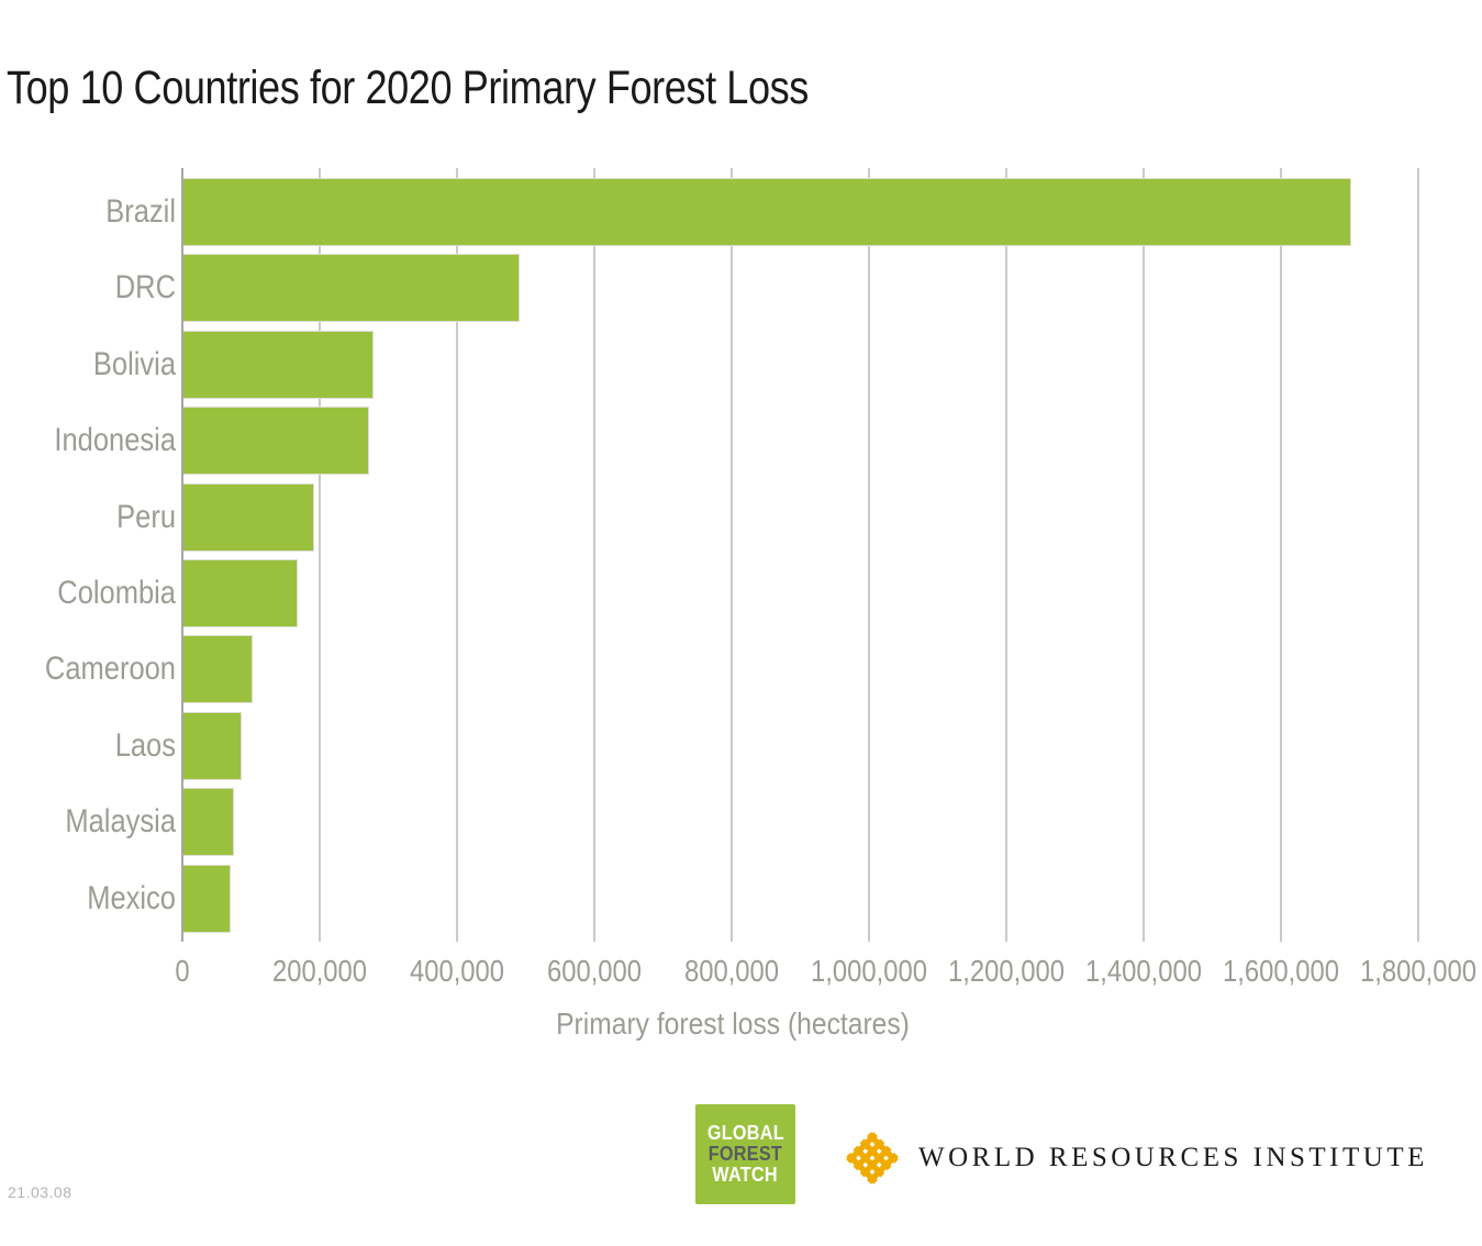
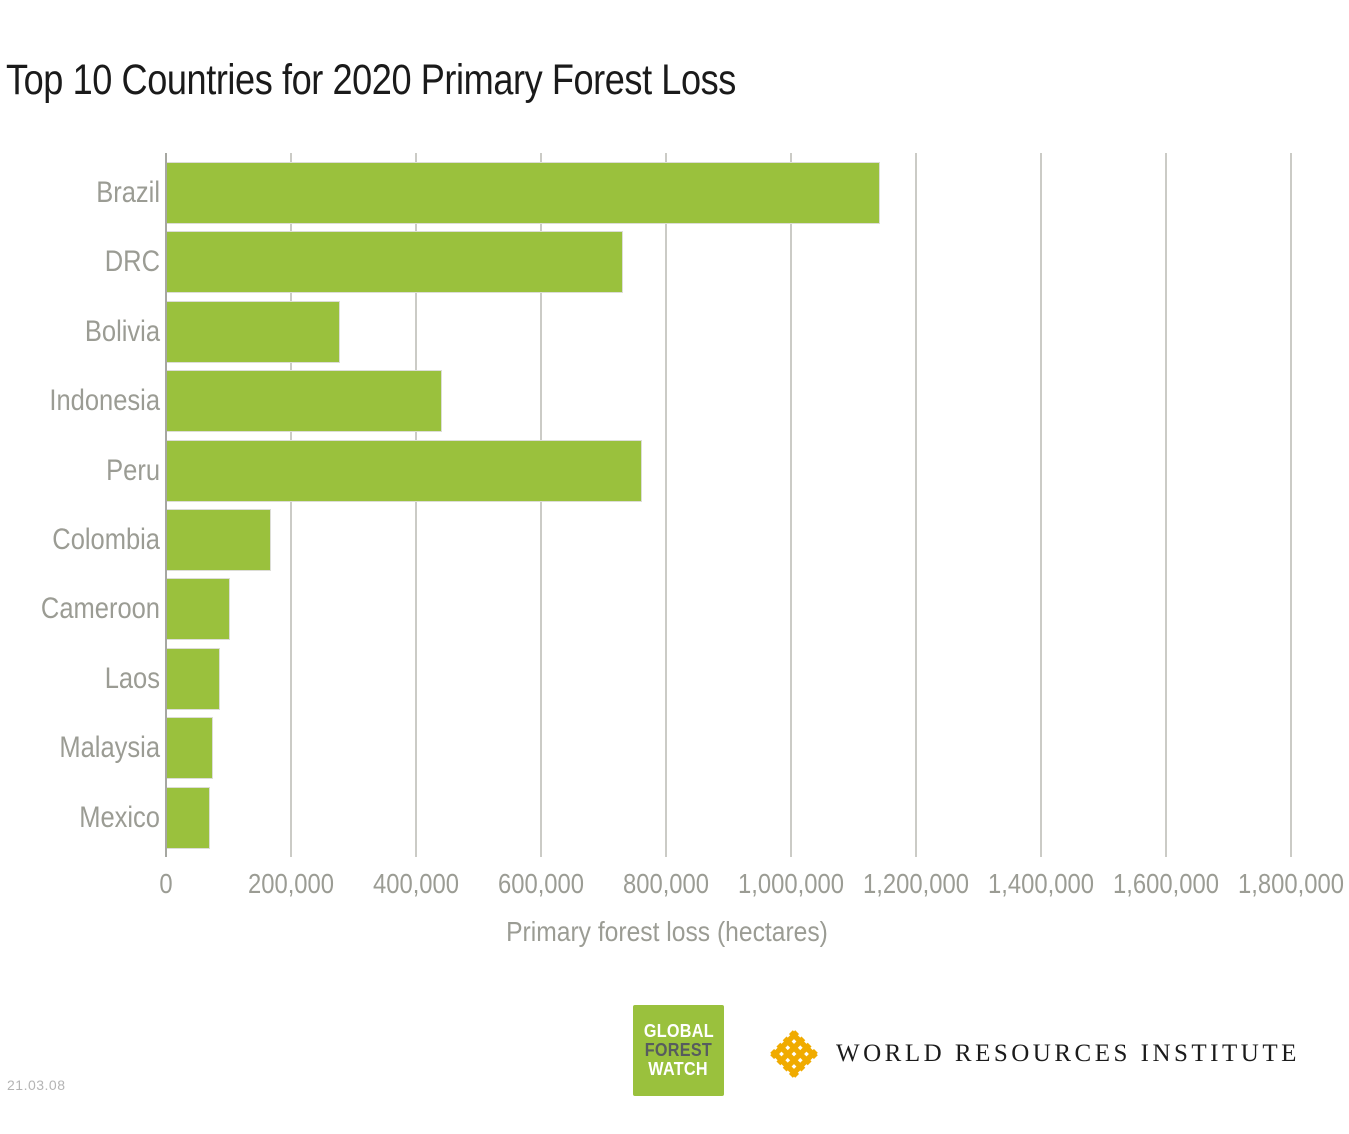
Brazil: 1700000 -> 1140000
DRC: 490000 -> 730000
Indonesia: 270000 -> 440000
Peru: 190000 -> 760000
